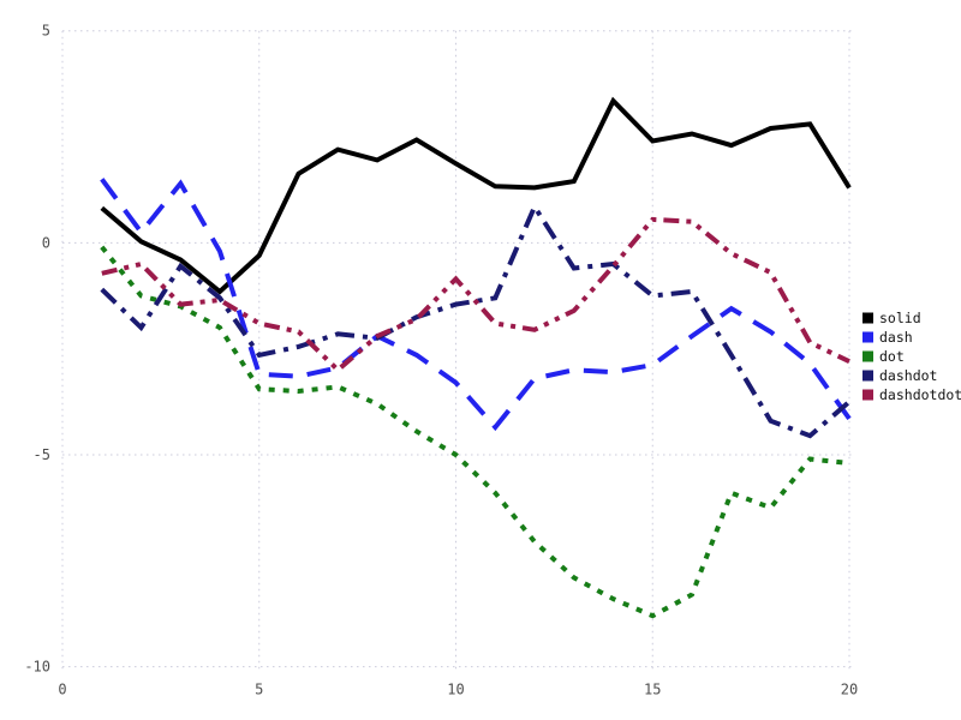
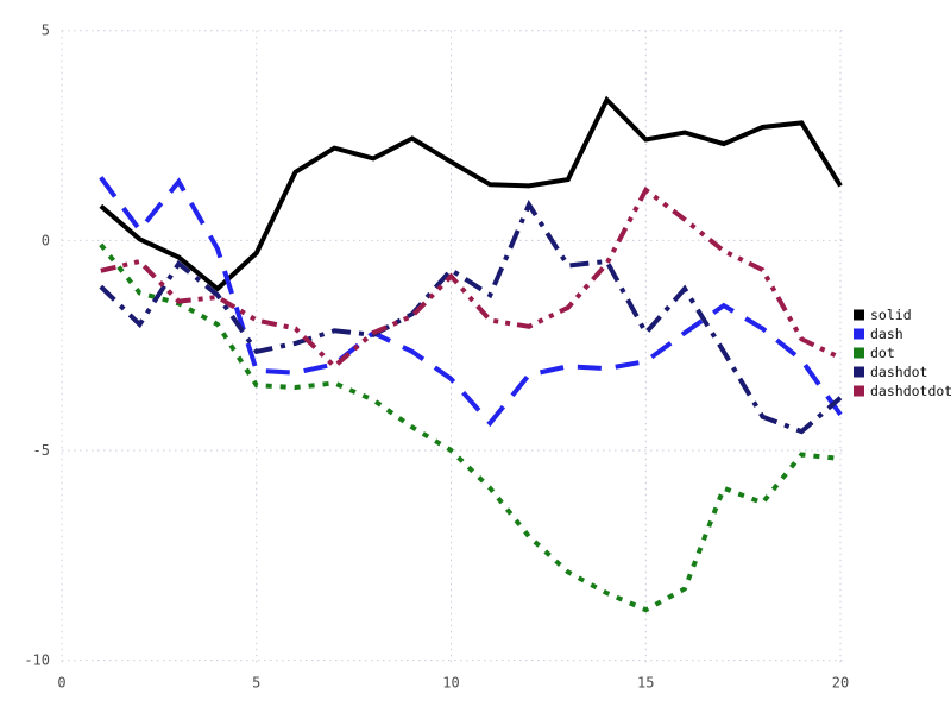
dashdot/10: -1.4 -> -0.7
dashdot/15: -1.2 -> -2.2
dashdotdot/15: 0.6 -> 1.2
